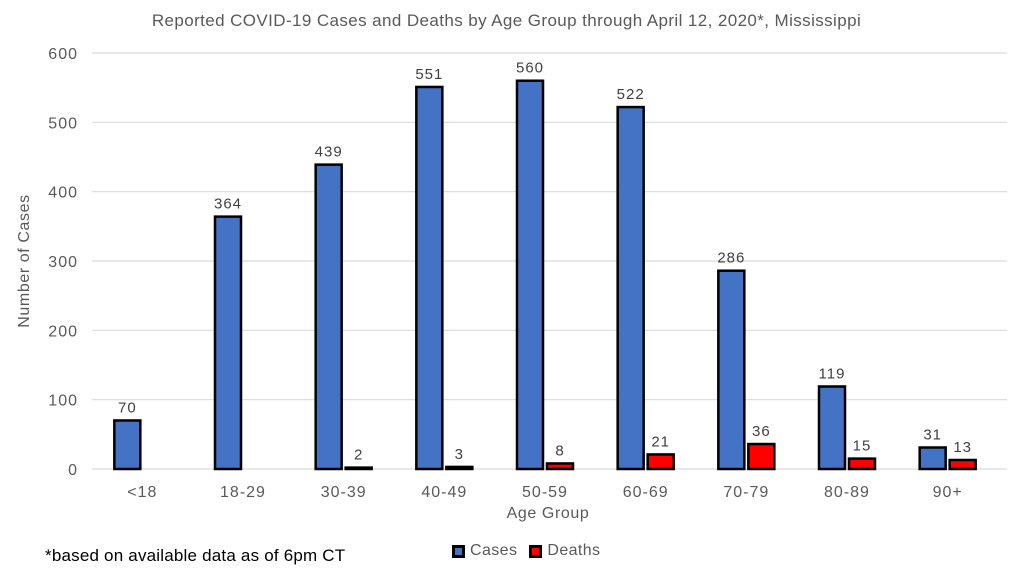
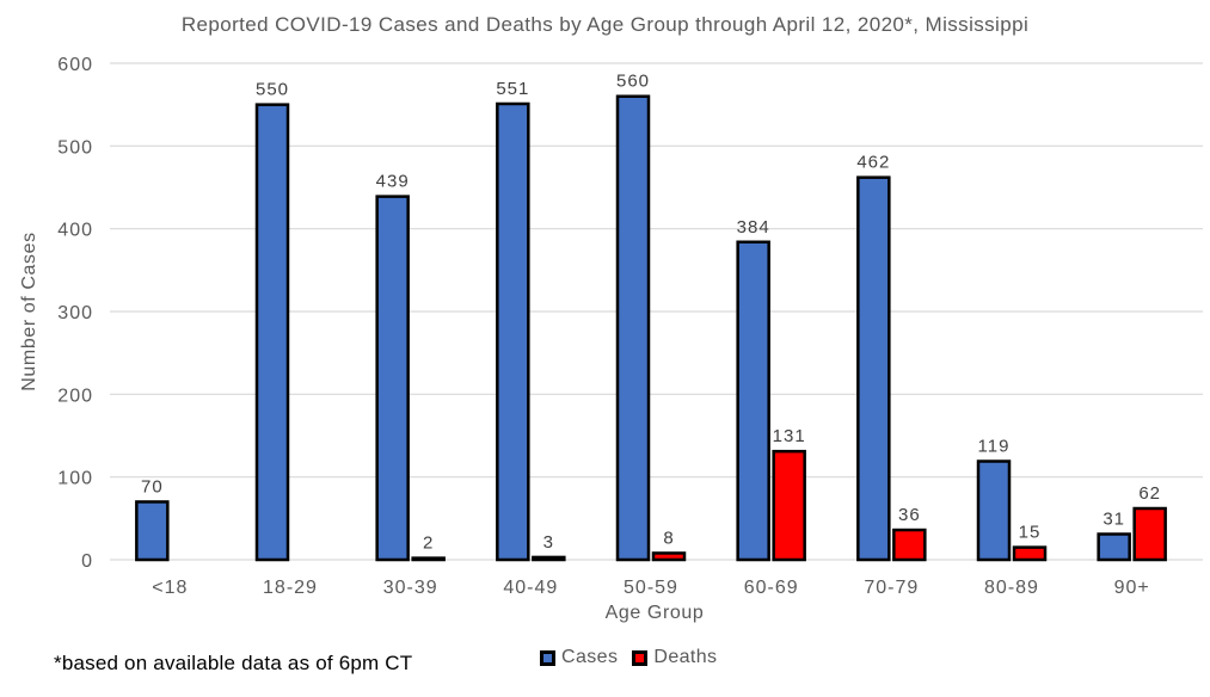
Cases/18-29: 364 -> 550
Cases/60-69: 522 -> 384
Deaths/60-69: 21 -> 131
Cases/70-79: 286 -> 462
Deaths/90+: 13 -> 62
